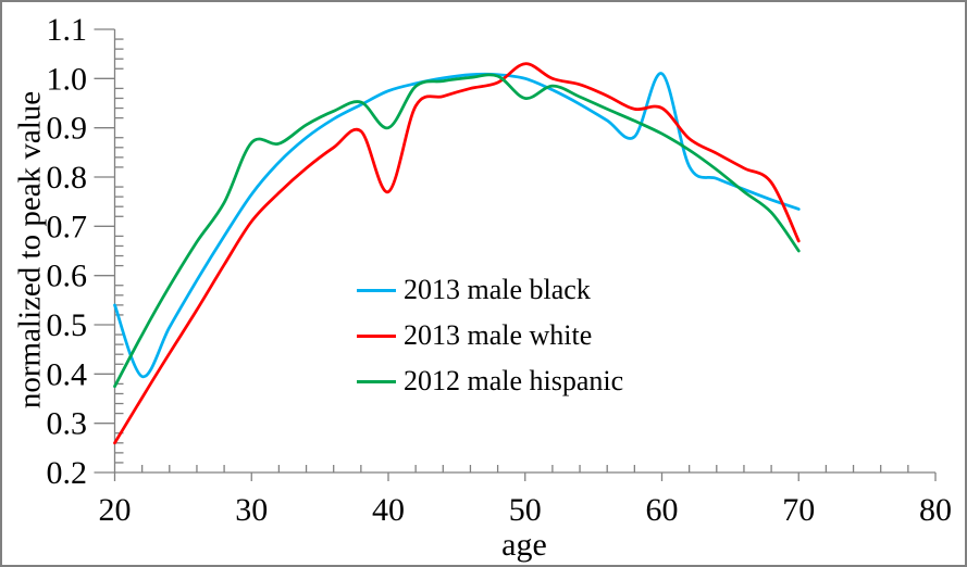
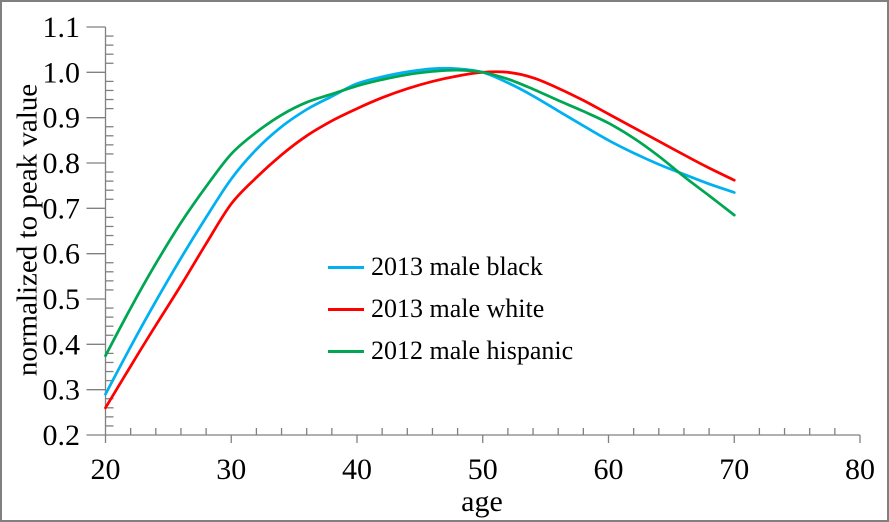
2013 male black/20: 0.54 -> 0.29
2012 male hispanic/30: 0.87 -> 0.82
2013 male white/40: 0.77 -> 0.92
2012 male hispanic/40: 0.90 -> 0.97
2013 male white/50: 1.03 -> 1.00
2012 male hispanic/50: 0.96 -> 1.00
2013 male black/60: 1.01 -> 0.85
2013 male white/60: 0.94 -> 0.91
2013 male white/70: 0.67 -> 0.76
2012 male hispanic/70: 0.65 -> 0.69
